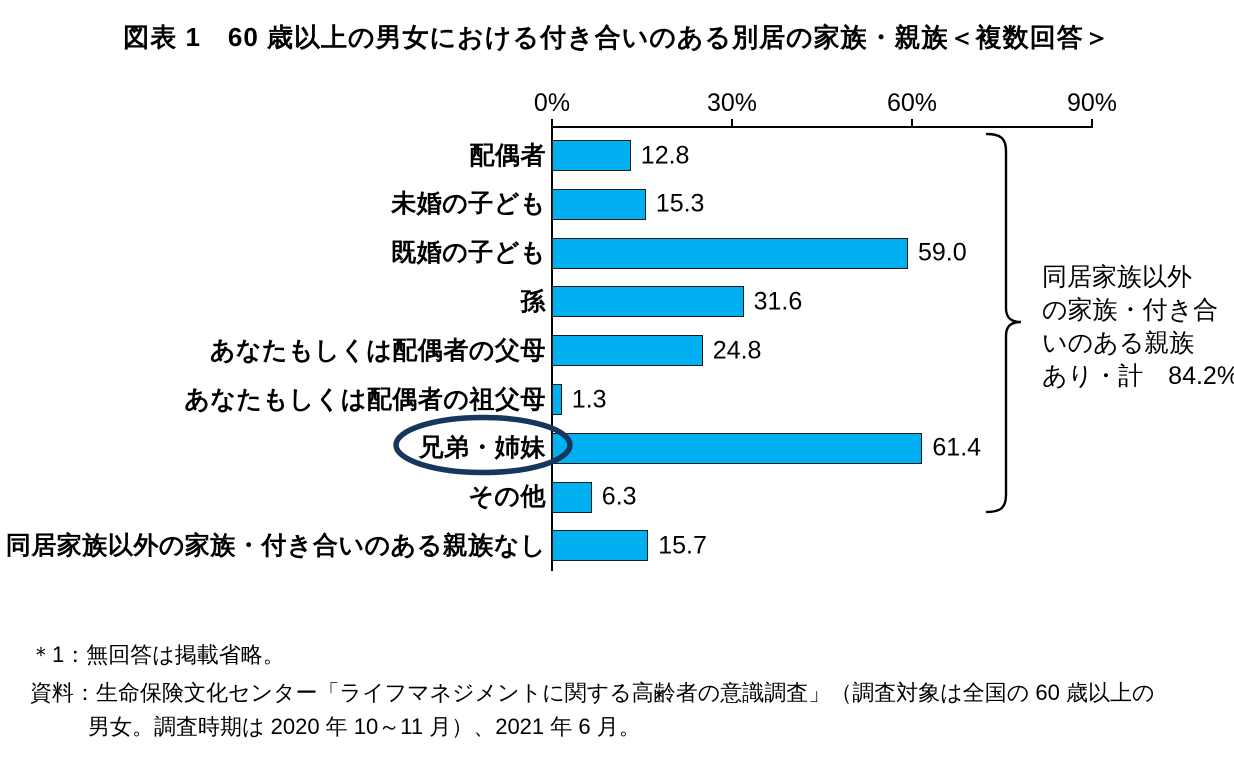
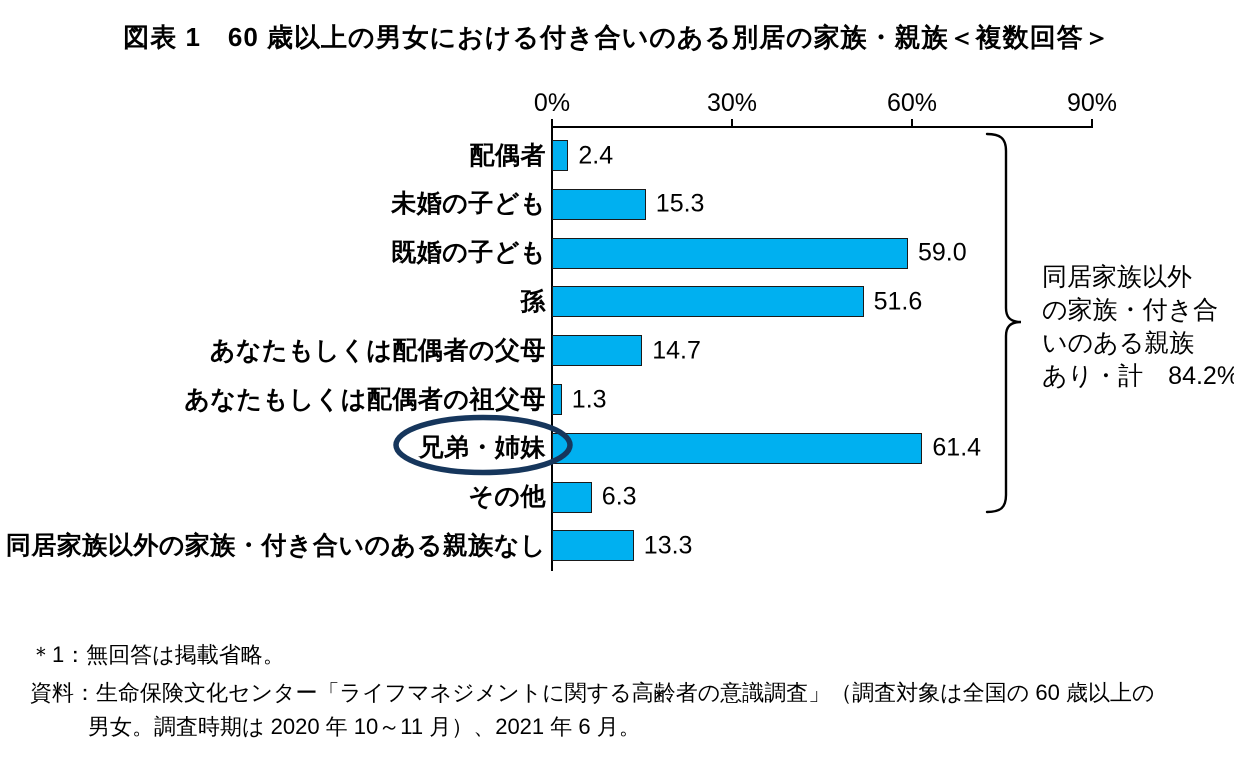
配偶者: 12.8 -> 2.4
孫: 31.6 -> 51.6
あなたもしくは配偶者の父母: 24.8 -> 14.7
同居家族以外の家族・付き合いのある親族なし: 15.7 -> 13.3
